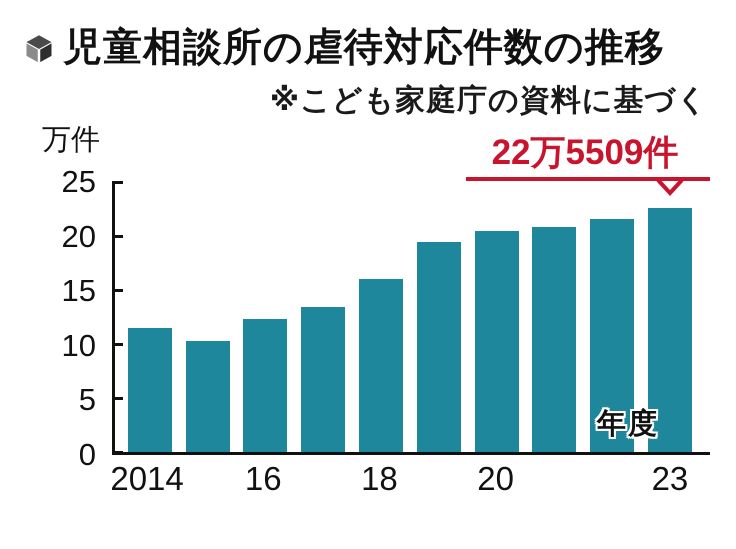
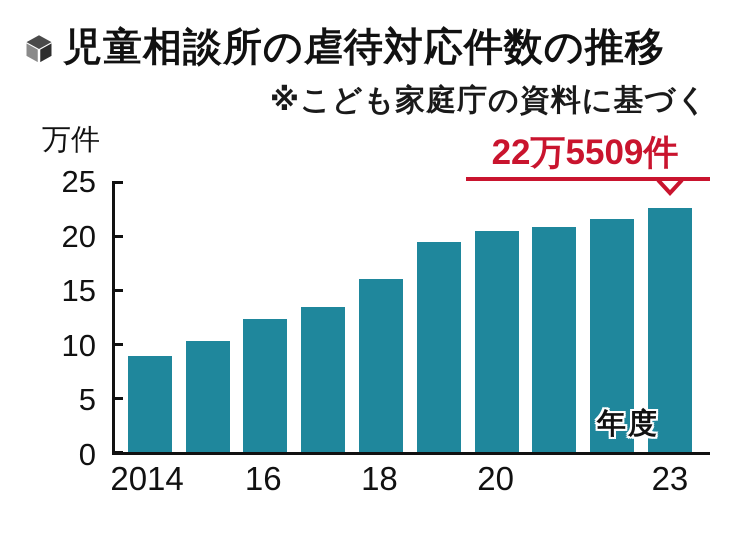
2014: 11.5 -> 8.9
